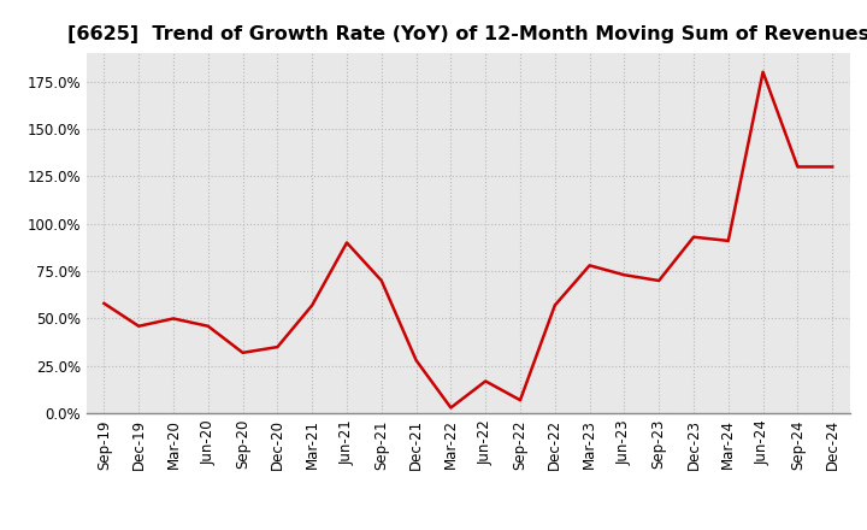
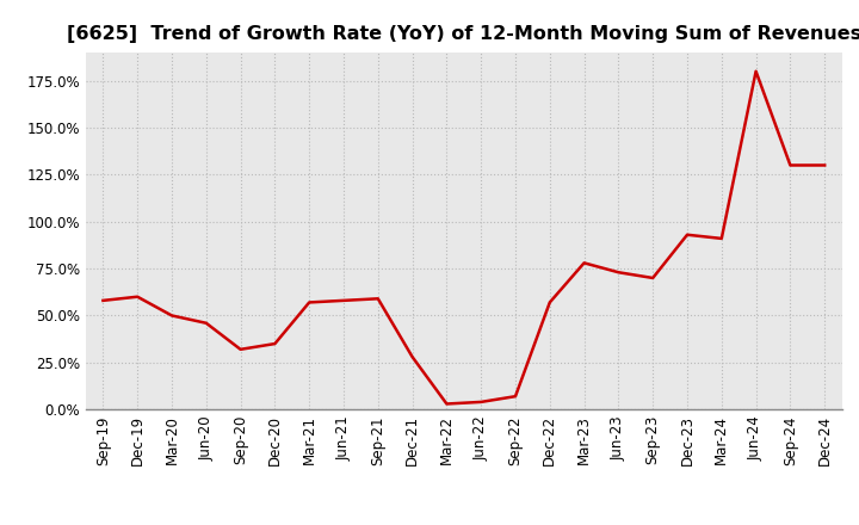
Dec-19: 46% -> 60%
Jun-21: 90% -> 58%
Sep-21: 70% -> 59%
Jun-22: 17% -> 4%
